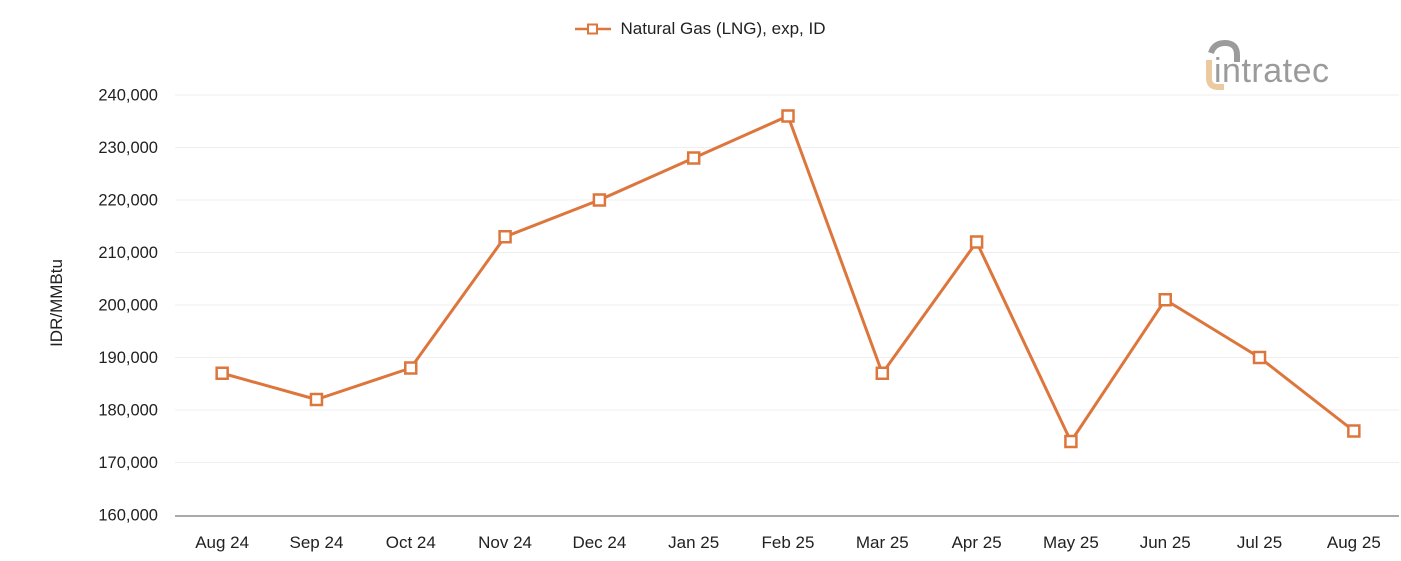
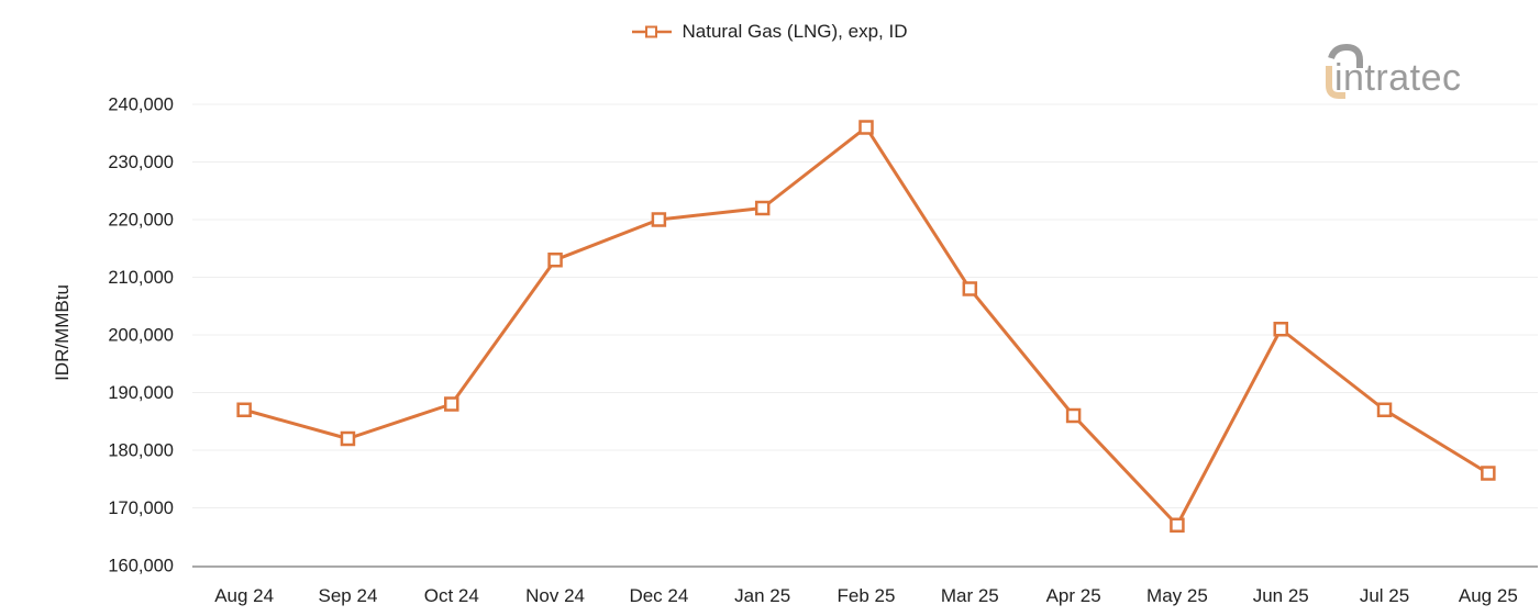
Jan 25: 228000 -> 222000
Mar 25: 187000 -> 208000
Apr 25: 212000 -> 186000
May 25: 174000 -> 167000
Jul 25: 190000 -> 187000
